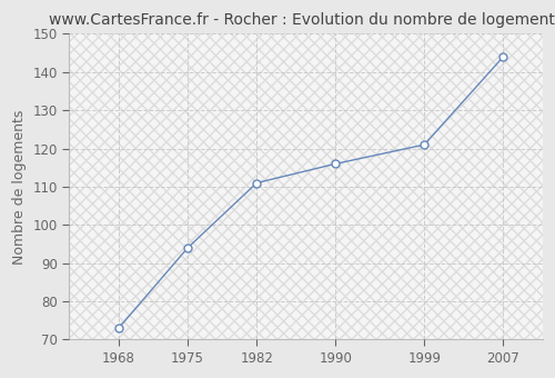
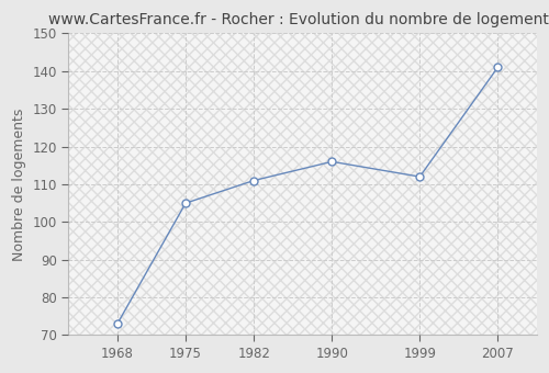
1975: 94 -> 105
1999: 121 -> 112
2007: 144 -> 141
